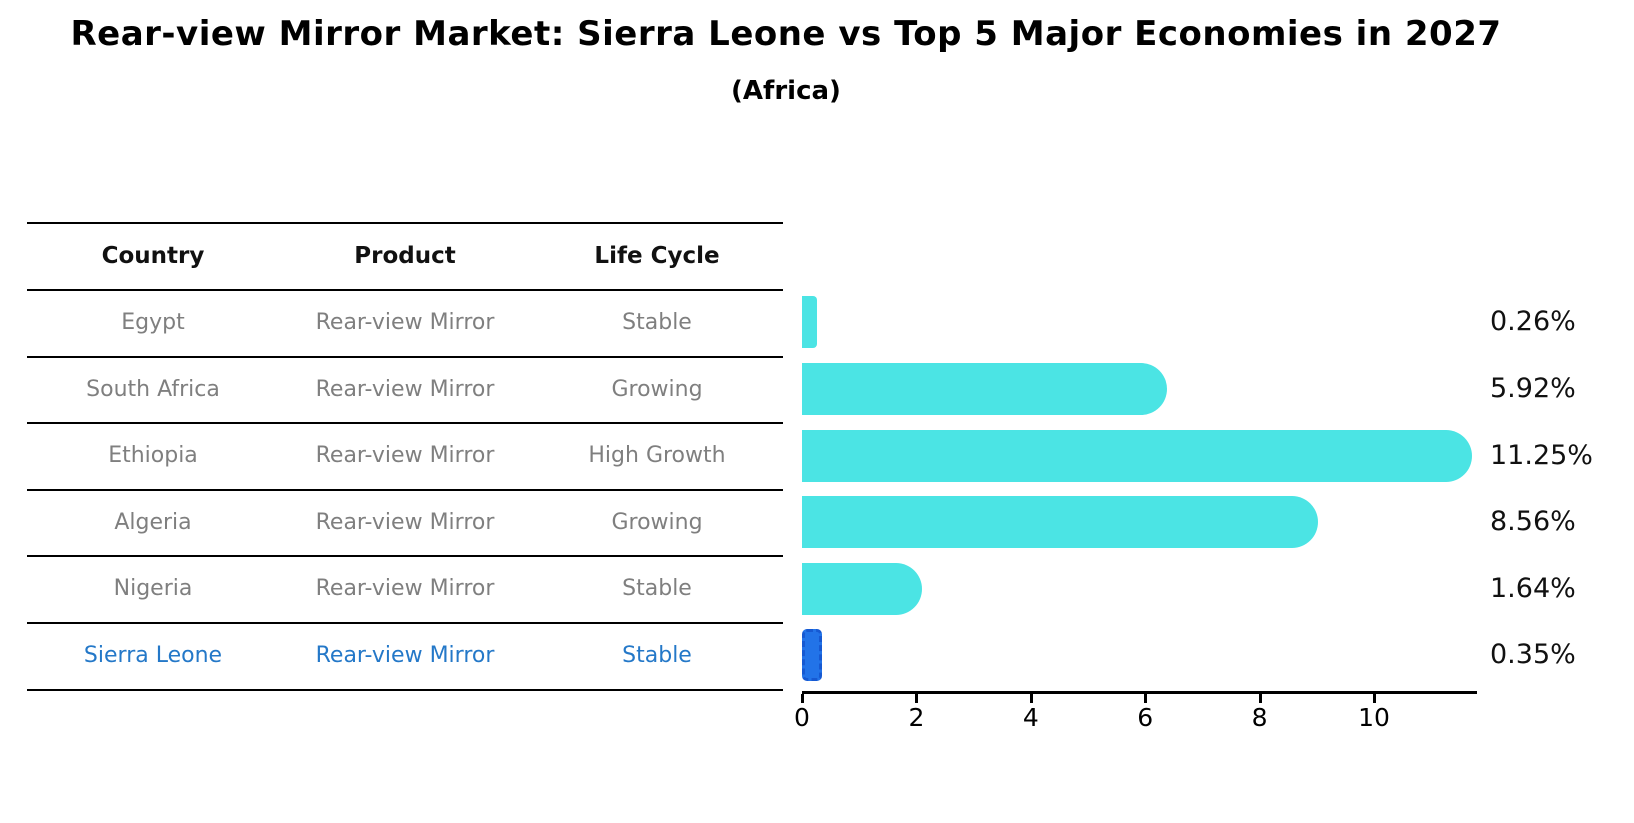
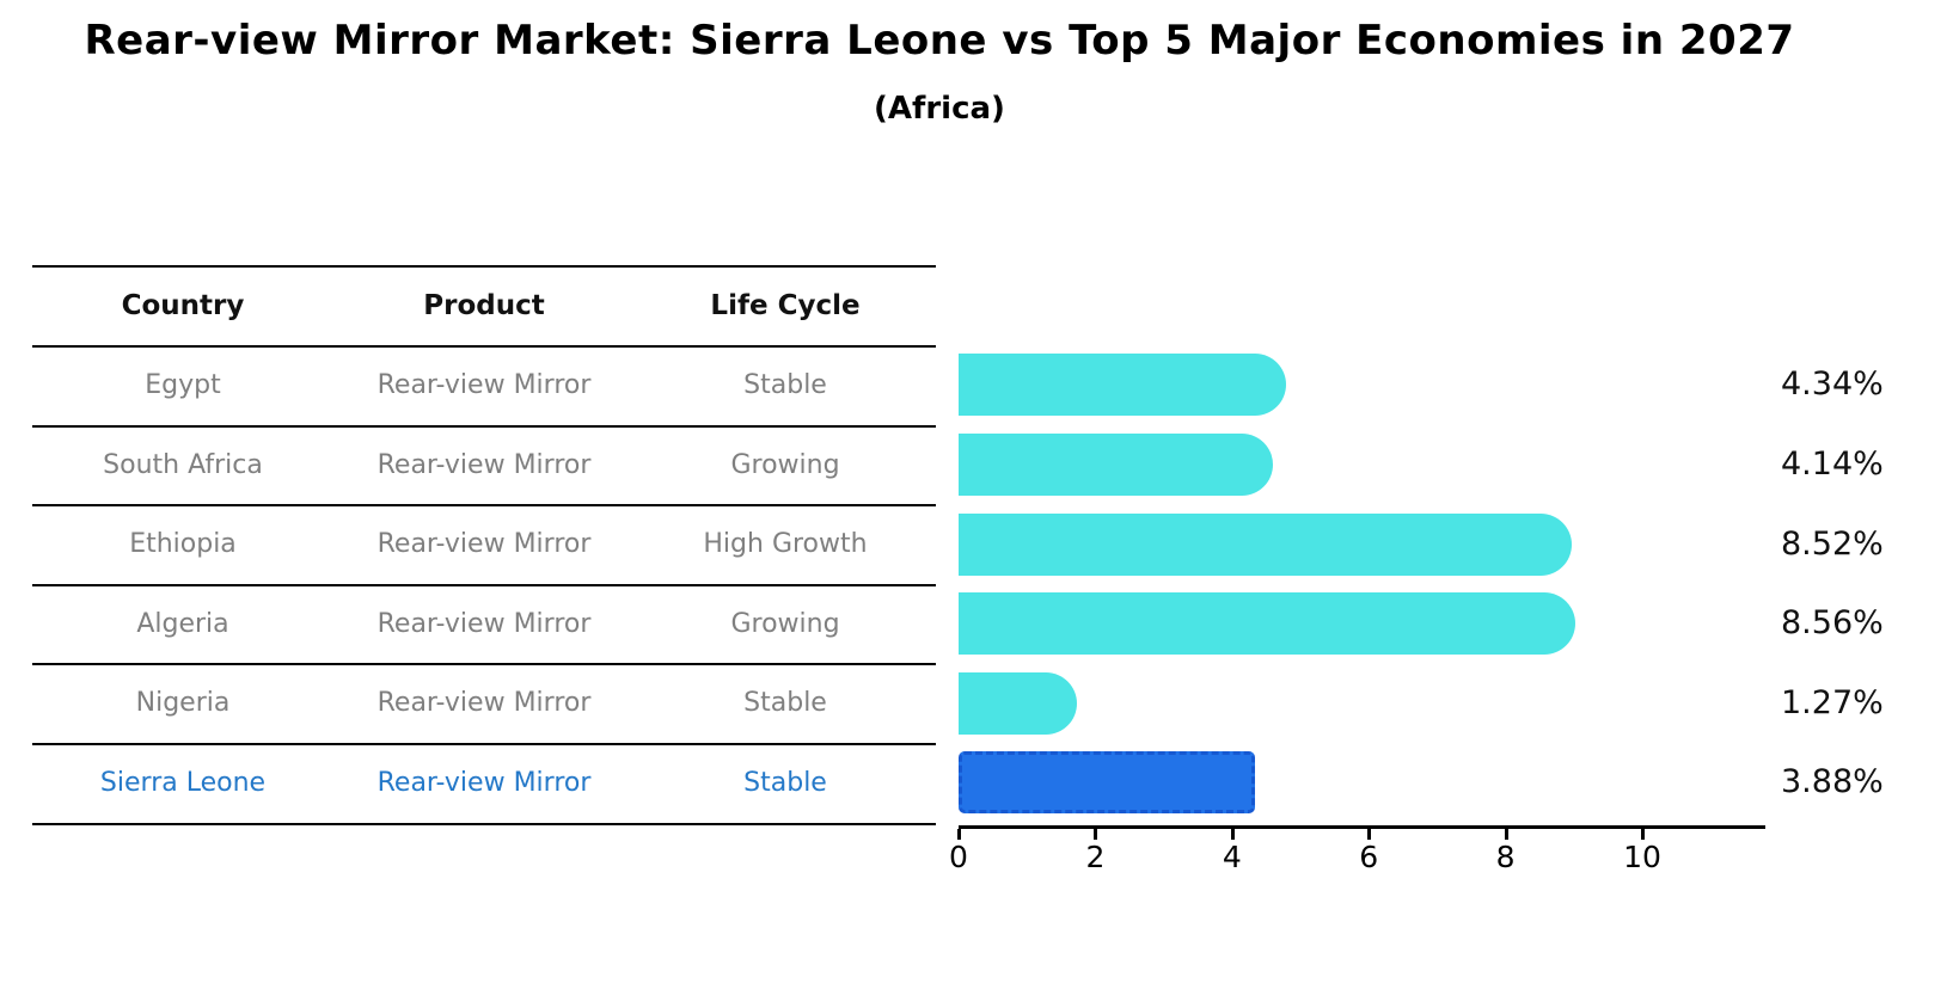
Egypt: 0.26% -> 4.34%
South Africa: 5.92% -> 4.14%
Ethiopia: 11.25% -> 8.52%
Nigeria: 1.64% -> 1.27%
Sierra Leone: 0.35% -> 3.88%
